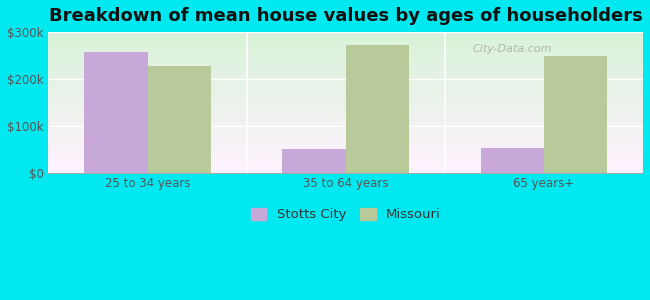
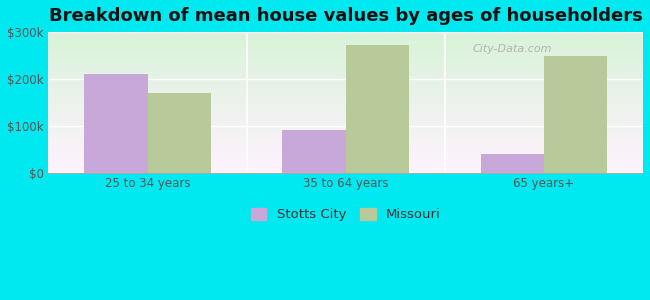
Stotts City/25 to 34 years: $258k -> $210k
Missouri/25 to 34 years: $228k -> $170k
Stotts City/35 to 64 years: $50k -> $90k
Stotts City/65 years+: $52k -> $40k
